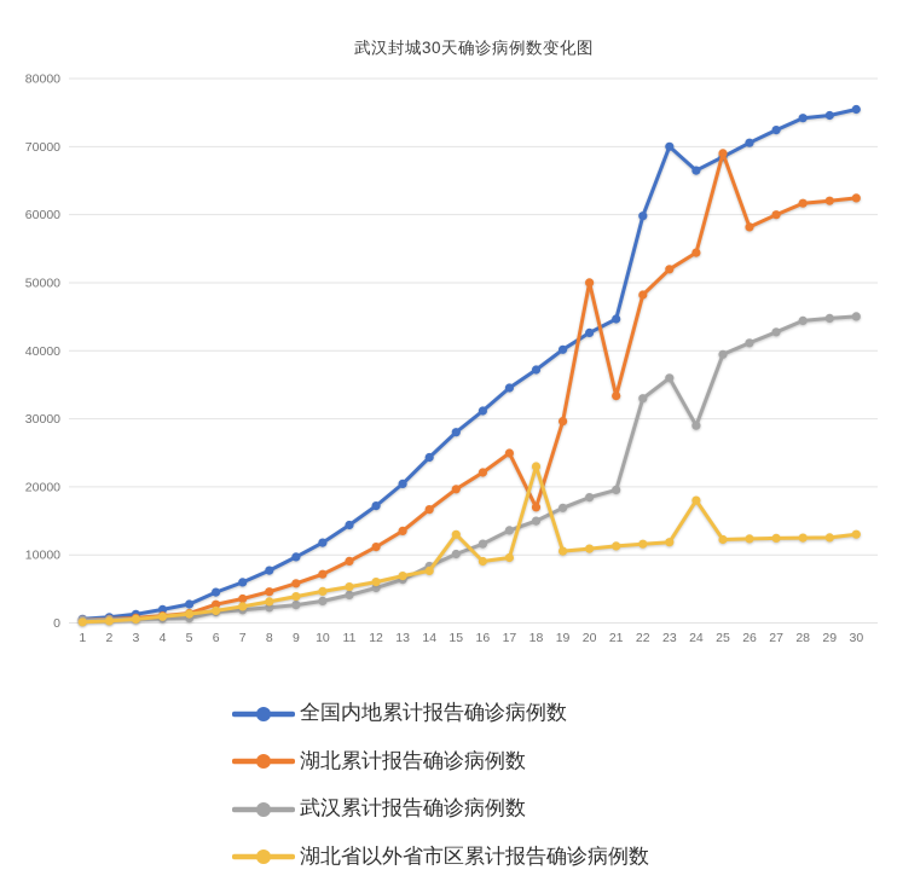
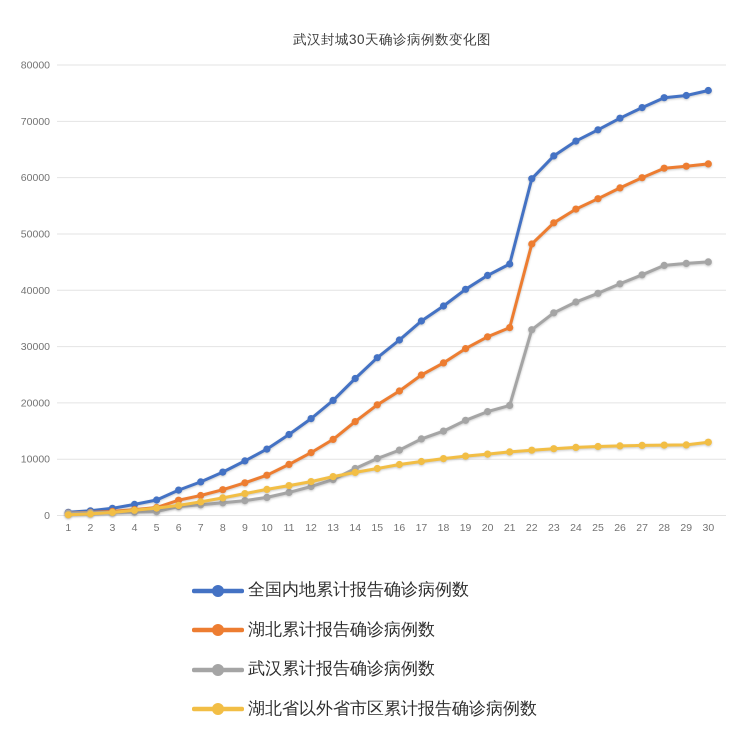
湖北省以外省市区累计报告确诊病例数/15: 13000 -> 8000
湖北累计报告确诊病例数/18: 17000 -> 27000
湖北省以外省市区累计报告确诊病例数/18: 23000 -> 10000
湖北累计报告确诊病例数/20: 50000 -> 32000
全国内地累计报告确诊病例数/23: 70000 -> 64000
武汉累计报告确诊病例数/24: 29000 -> 38000
湖北省以外省市区累计报告确诊病例数/24: 18000 -> 12000
湖北累计报告确诊病例数/25: 69000 -> 56000
